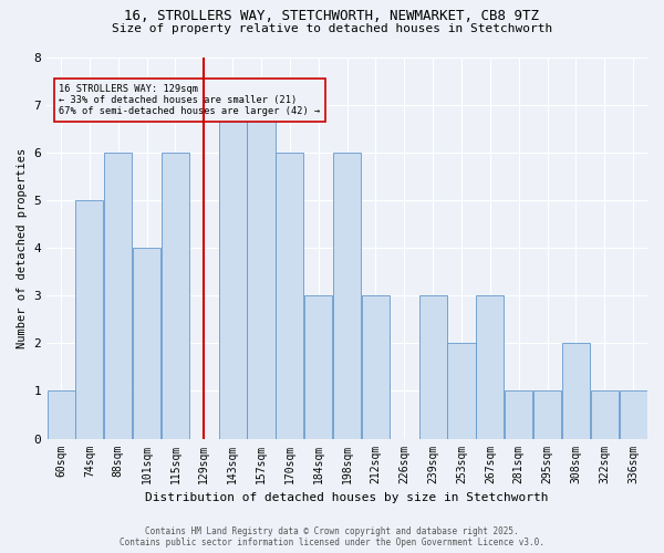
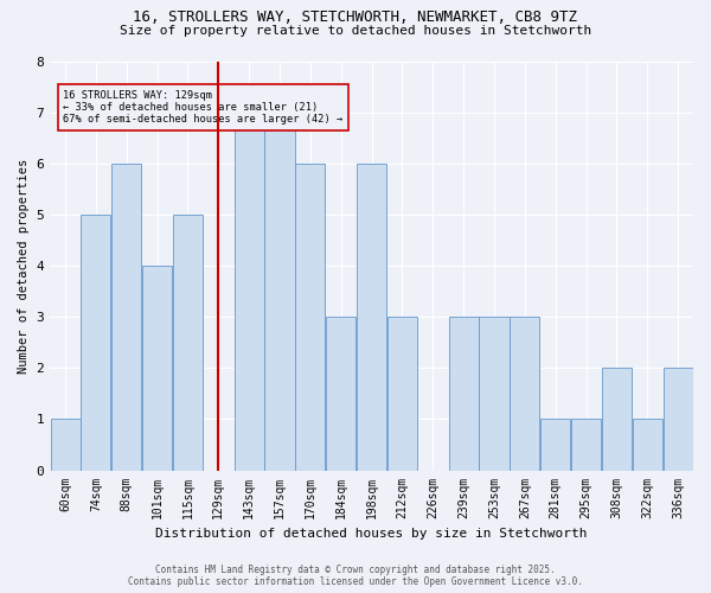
115sqm: 6 -> 5
253sqm: 2 -> 3
336sqm: 1 -> 2
